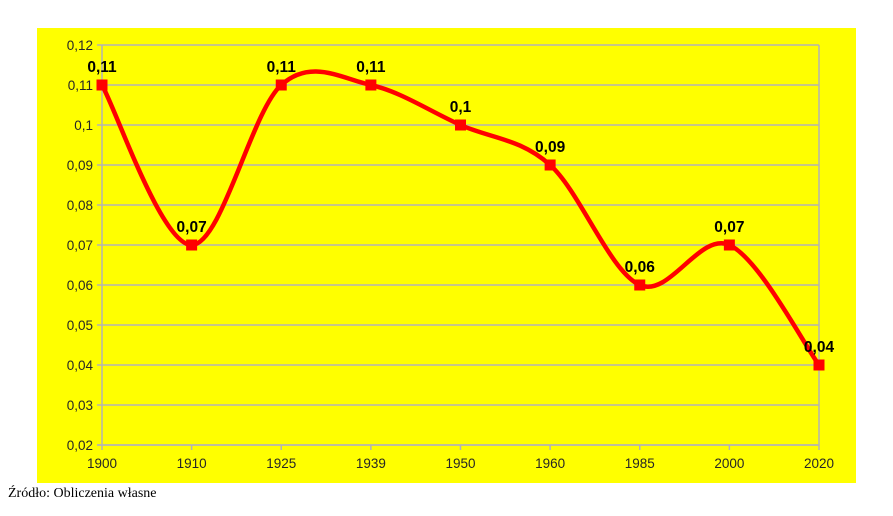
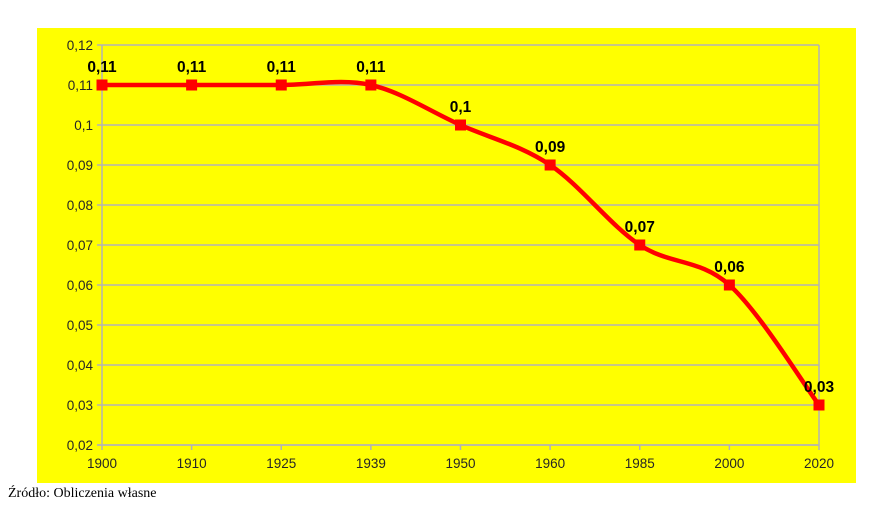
1910: 0,07 -> 0,11
1985: 0,06 -> 0,07
2000: 0,07 -> 0,06
2020: 0,04 -> 0,03
